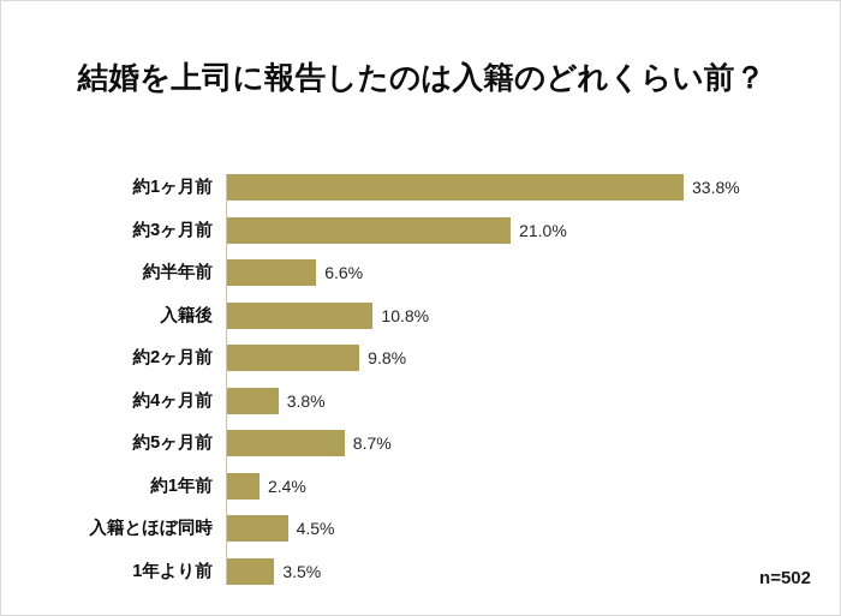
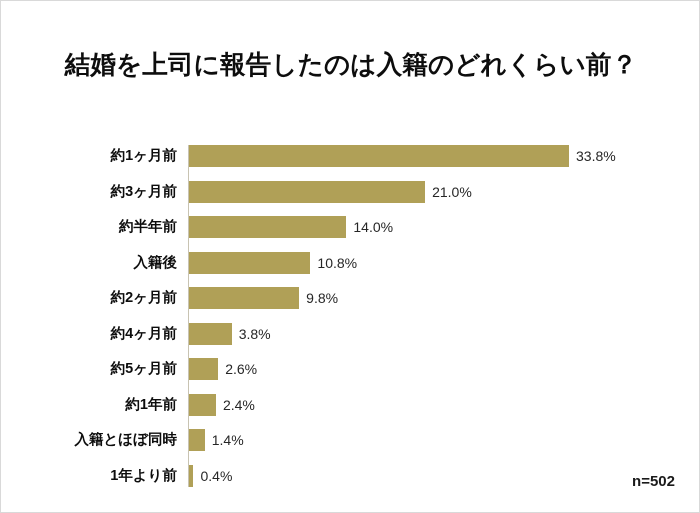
約半年前: 6.6% -> 14.0%
約5ヶ月前: 8.7% -> 2.6%
入籍とほぼ同時: 4.5% -> 1.4%
1年より前: 3.5% -> 0.4%
